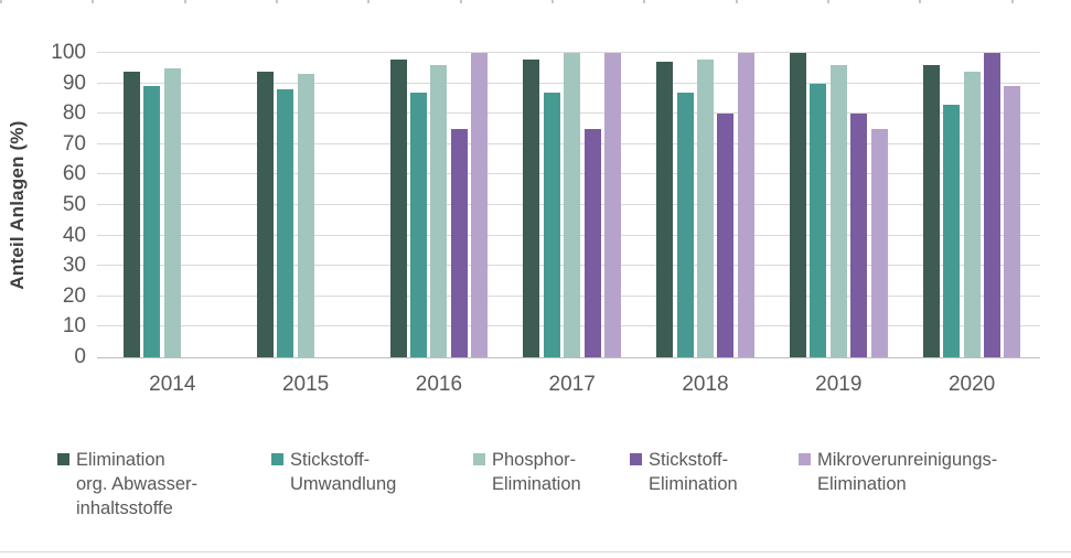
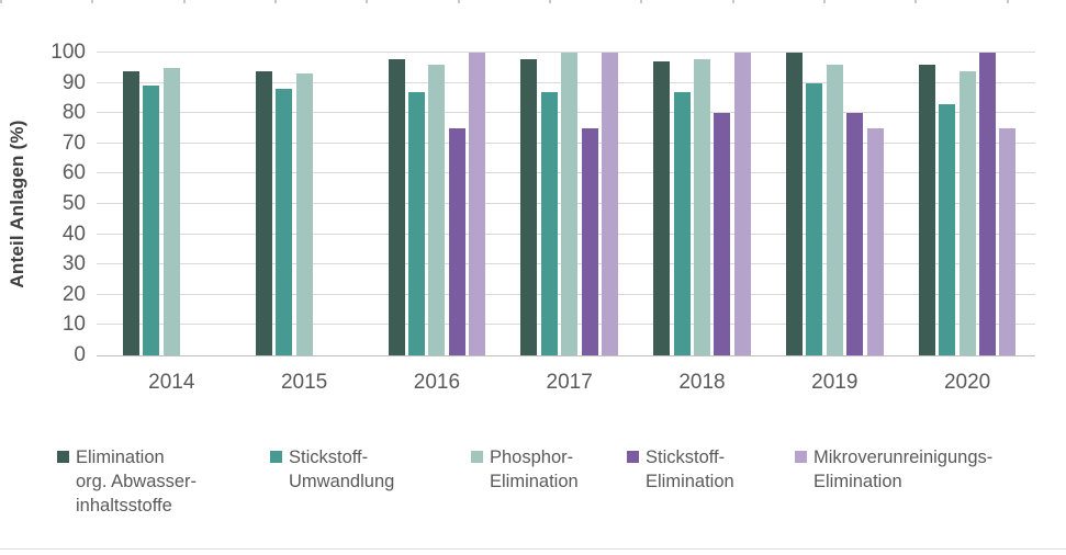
Mikroverunreinigungs-Elimination/2020: 89 -> 75
